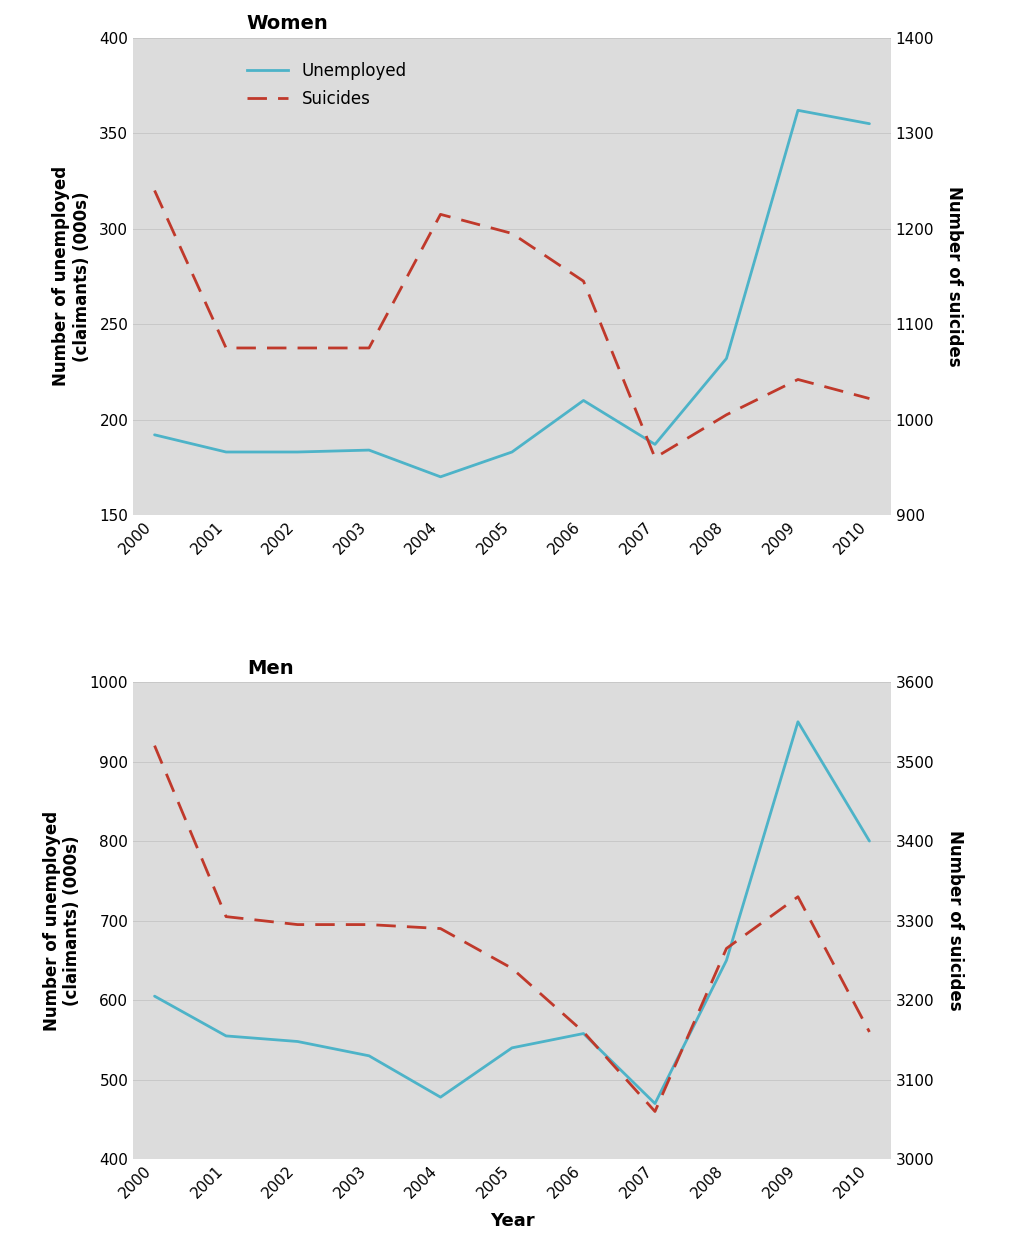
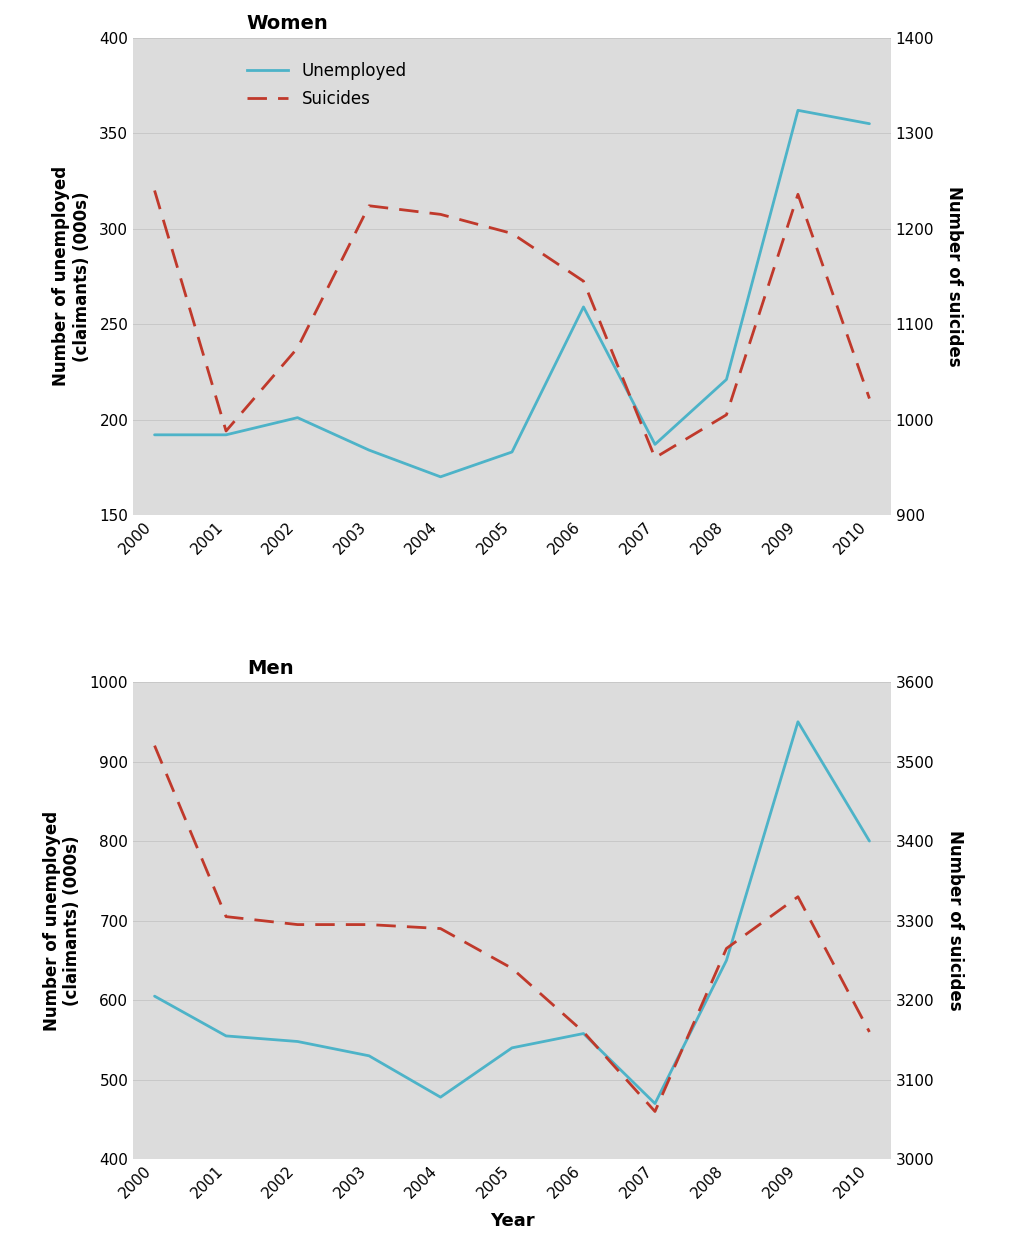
Women/Unemployed/2001: 183 -> 192
Women/Suicides/2001: 1075 -> 988
Women/Unemployed/2002: 183 -> 201
Women/Suicides/2003: 1075 -> 1224
Women/Unemployed/2006: 210 -> 259
Women/Unemployed/2008: 232 -> 221
Women/Suicides/2009: 1042 -> 1236
